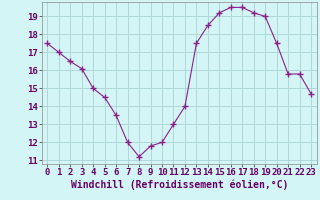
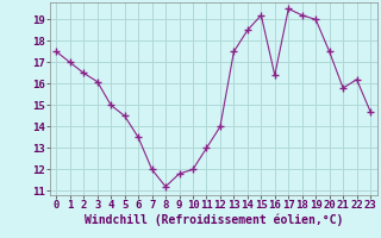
16: 19.5 -> 16.4
22: 15.8 -> 16.2
